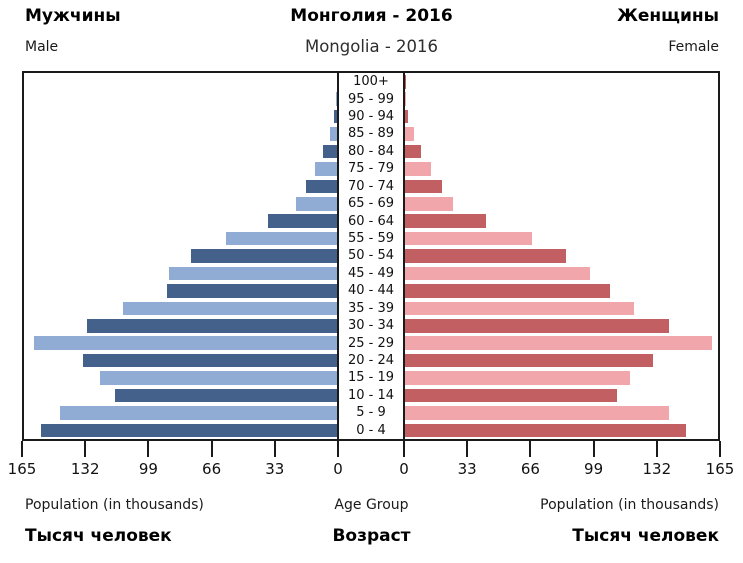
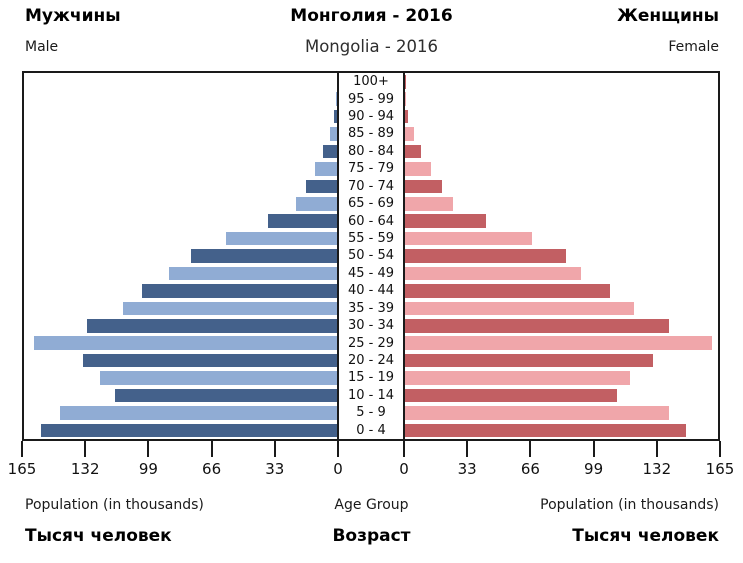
Female/45 - 49: 98 -> 93
Male/40 - 44: 90 -> 103
